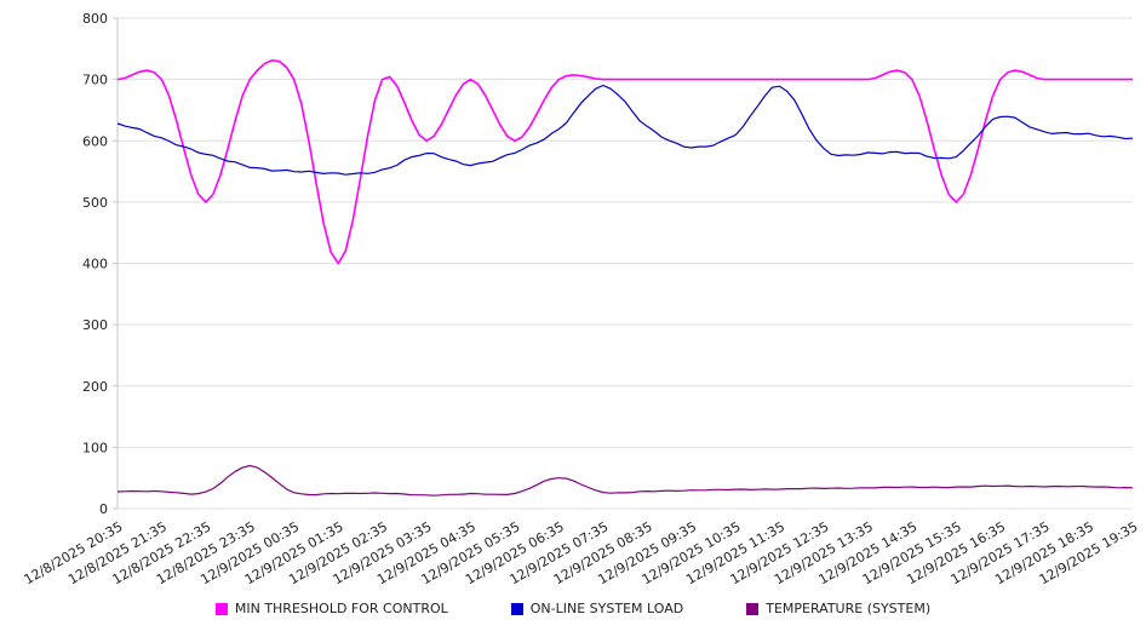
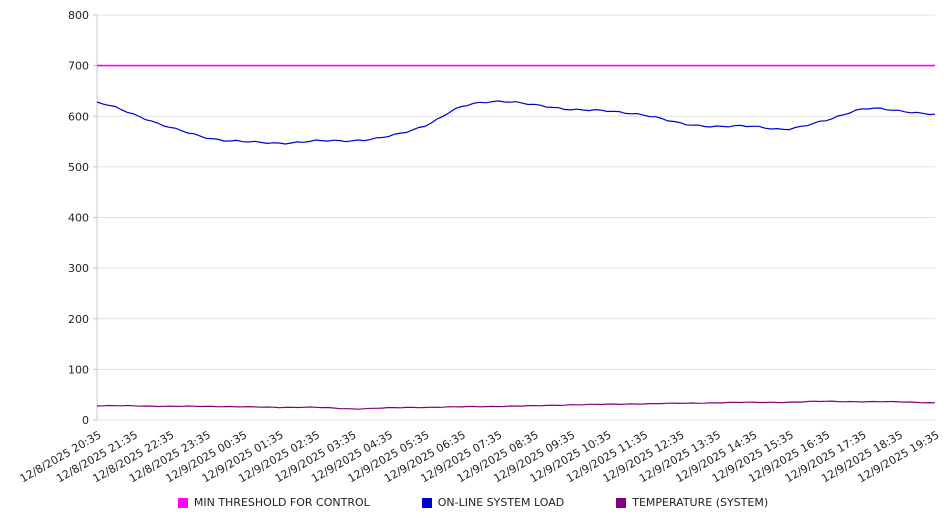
MIN THRESHOLD FOR CONTROL/12/8/2025 22:35: 500 -> 700
TEMPERATURE (SYSTEM)/12/8/2025 23:35: 70 -> 30
MIN THRESHOLD FOR CONTROL/12/9/2025 01:35: 400 -> 700
MIN THRESHOLD FOR CONTROL/12/9/2025 03:35: 600 -> 700
ON-LINE SYSTEM LOAD/12/9/2025 03:35: 580 -> 550
MIN THRESHOLD FOR CONTROL/12/9/2025 05:35: 600 -> 700
TEMPERATURE (SYSTEM)/12/9/2025 06:35: 50 -> 30
ON-LINE SYSTEM LOAD/12/9/2025 07:35: 690 -> 630
ON-LINE SYSTEM LOAD/12/9/2025 09:35: 590 -> 610
ON-LINE SYSTEM LOAD/12/9/2025 11:35: 690 -> 600
MIN THRESHOLD FOR CONTROL/12/9/2025 15:35: 500 -> 700
ON-LINE SYSTEM LOAD/12/9/2025 16:35: 640 -> 590
